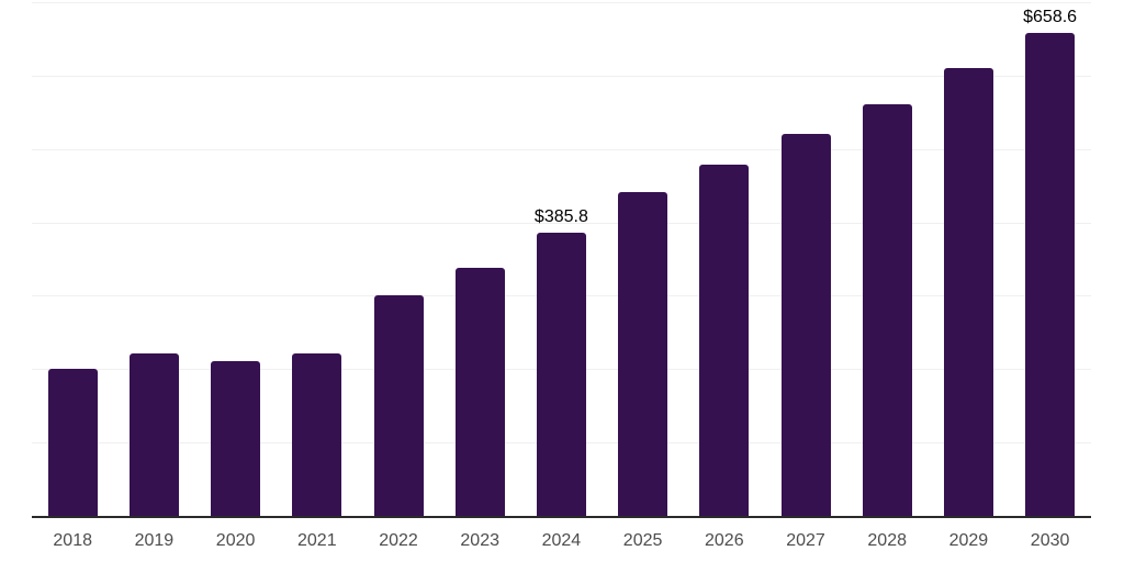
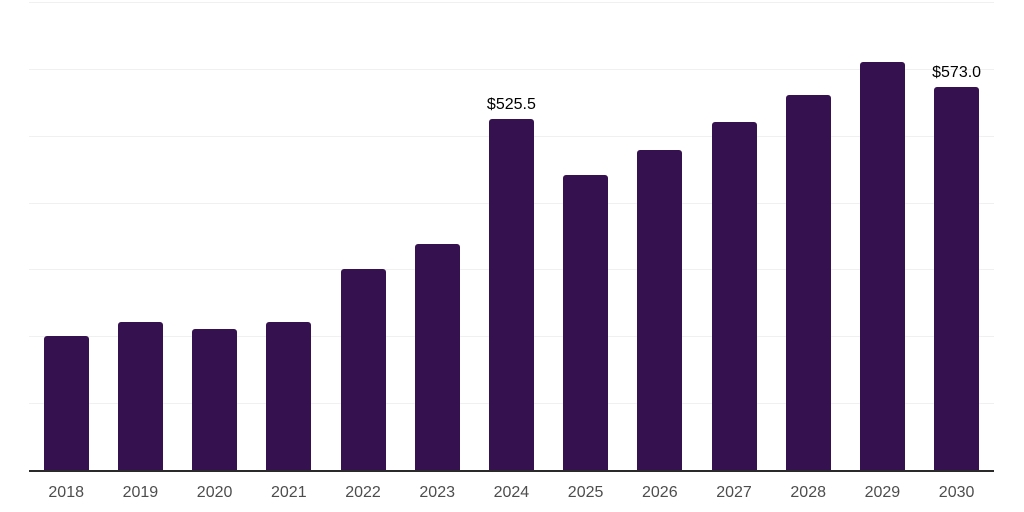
2024: $385.8 -> $525.5
2030: $658.6 -> $573.0
